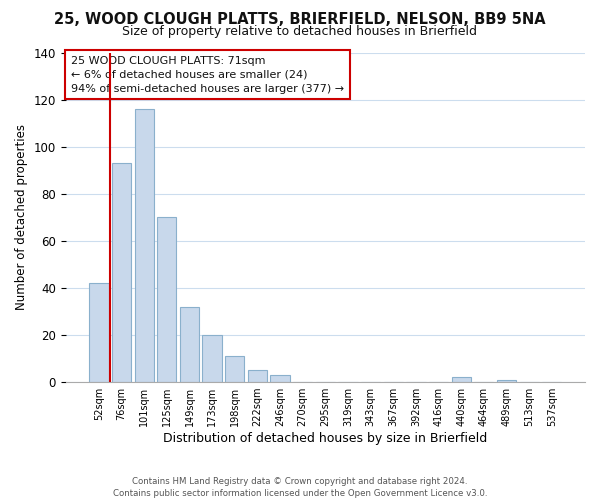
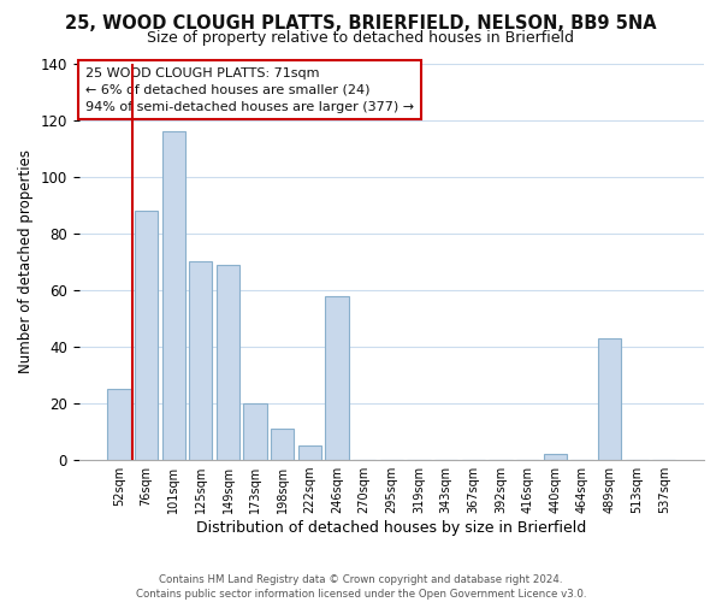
52sqm: 42 -> 25
76sqm: 93 -> 88
149sqm: 32 -> 69
246sqm: 3 -> 58
489sqm: 1 -> 43
